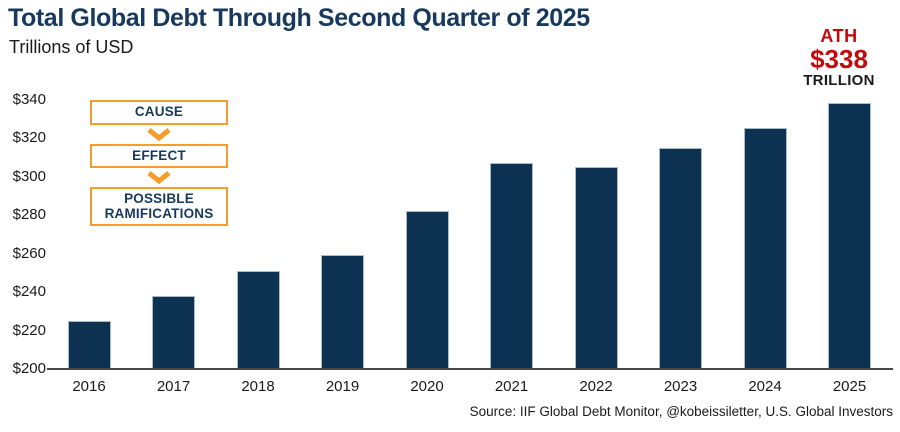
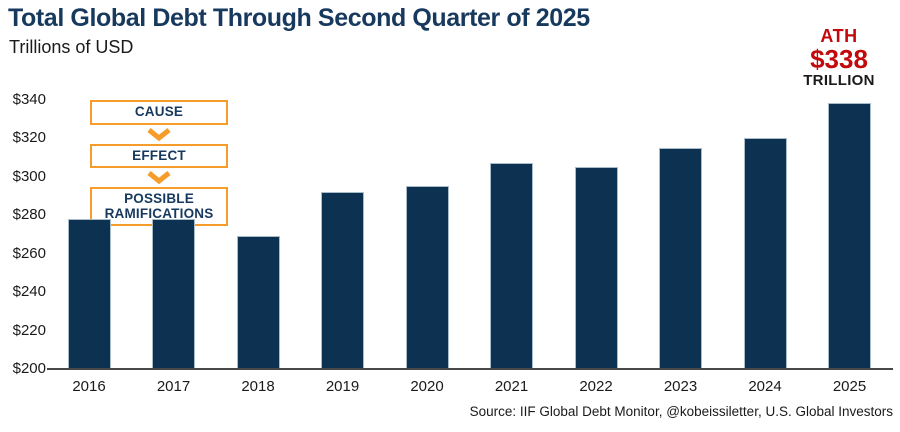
2016: $225 -> $278
2017: $238 -> $278
2018: $251 -> $269
2019: $259 -> $292
2020: $282 -> $295
2024: $325 -> $320
